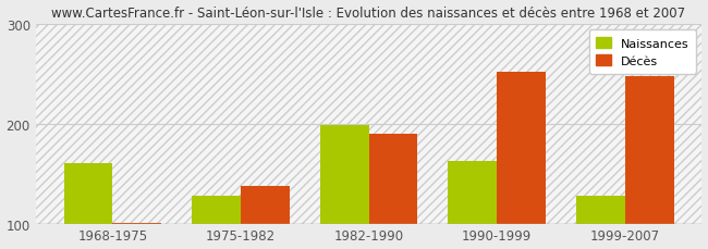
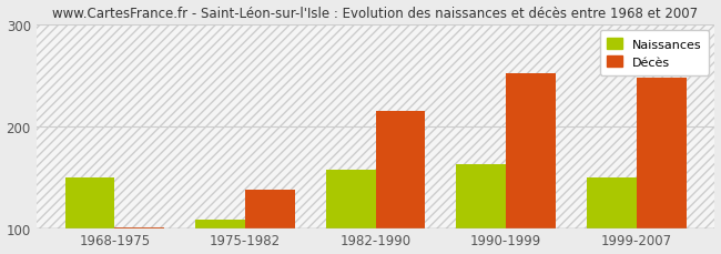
Naissances/1968-1975: 160 -> 150
Naissances/1975-1982: 128 -> 108
Naissances/1982-1990: 198 -> 157
Décès/1982-1990: 190 -> 215
Naissances/1999-2007: 128 -> 149
